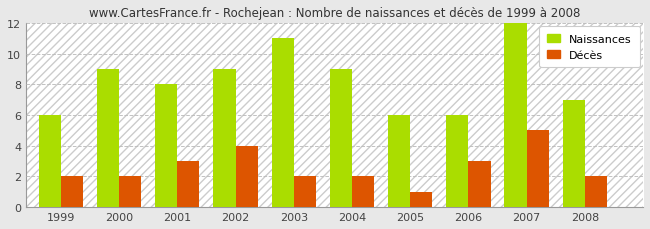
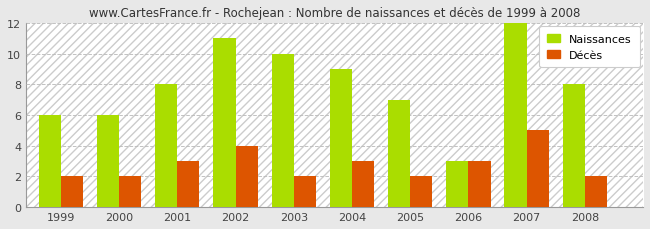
Naissances/2000: 9 -> 6
Naissances/2002: 9 -> 11
Naissances/2003: 11 -> 10
Décès/2004: 2 -> 3
Naissances/2005: 6 -> 7
Décès/2005: 1 -> 2
Naissances/2006: 6 -> 3
Naissances/2008: 7 -> 8
